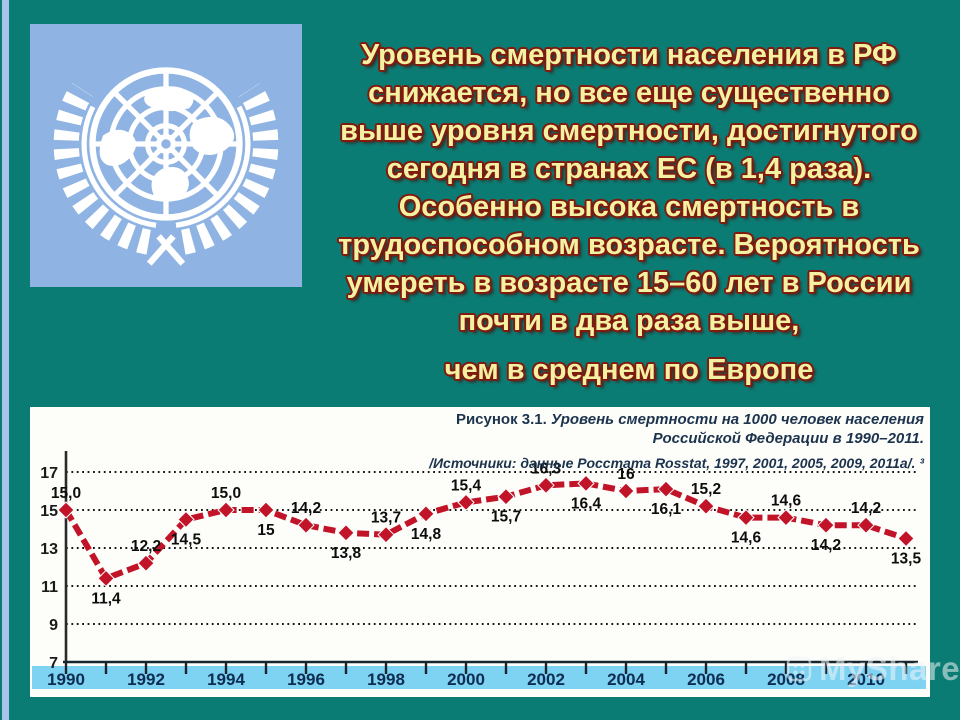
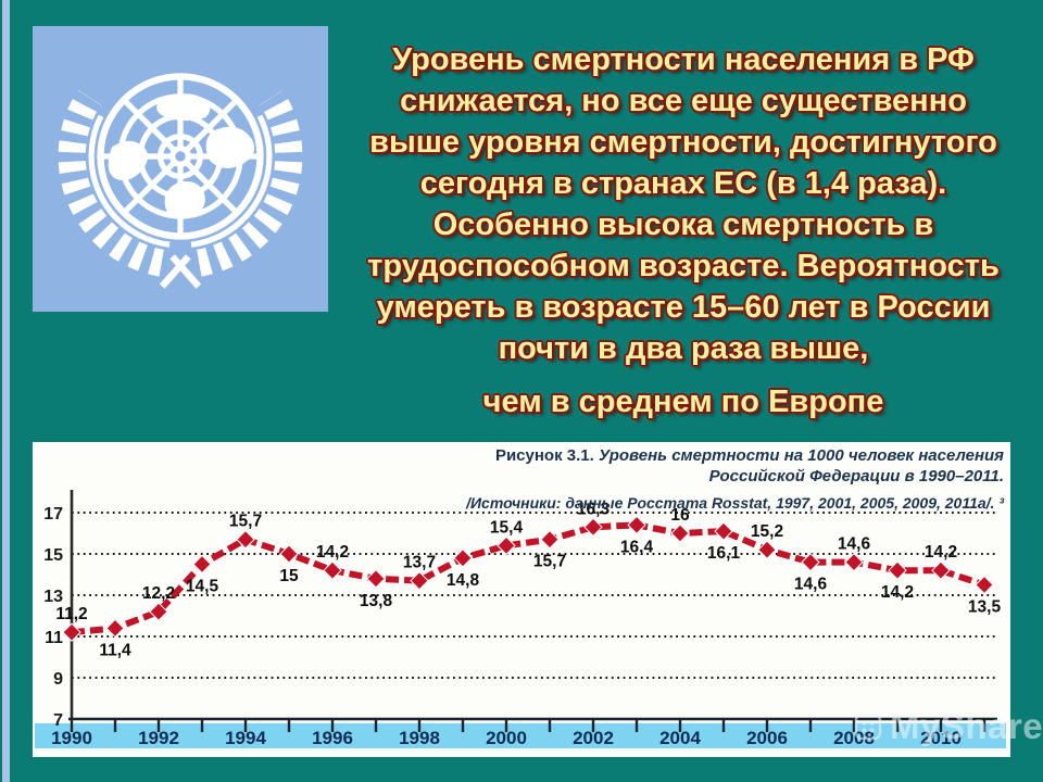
1990: 15,0 -> 11,2
1994: 15,0 -> 15,7
